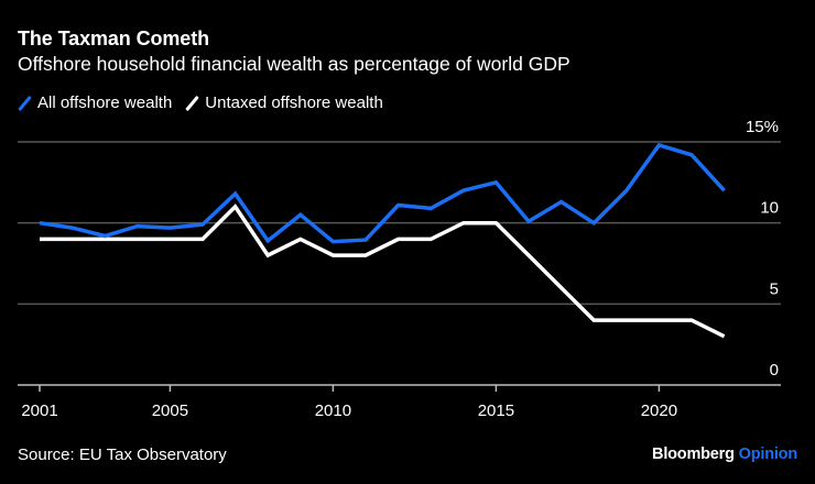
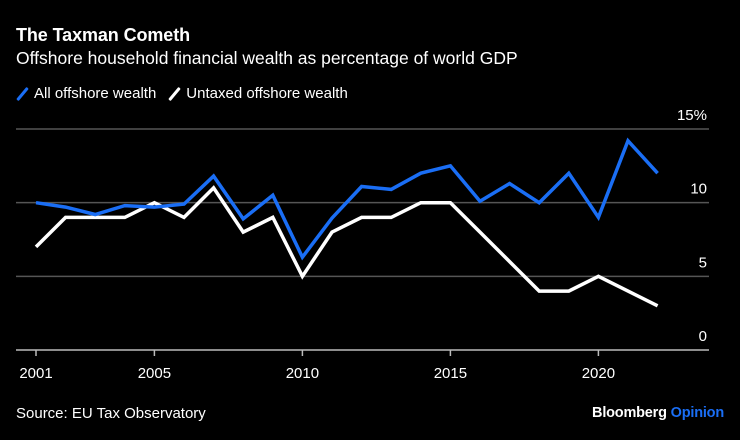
Untaxed offshore wealth/2001: 9% -> 7%
Untaxed offshore wealth/2005: 9% -> 10%
All offshore wealth/2010: 8.8% -> 6.3%
Untaxed offshore wealth/2010: 8% -> 5%
All offshore wealth/2020: 14.8% -> 9.0%
Untaxed offshore wealth/2020: 4% -> 5%
